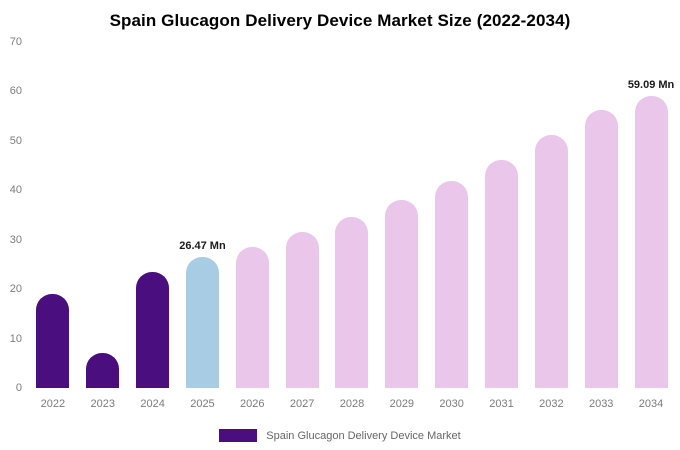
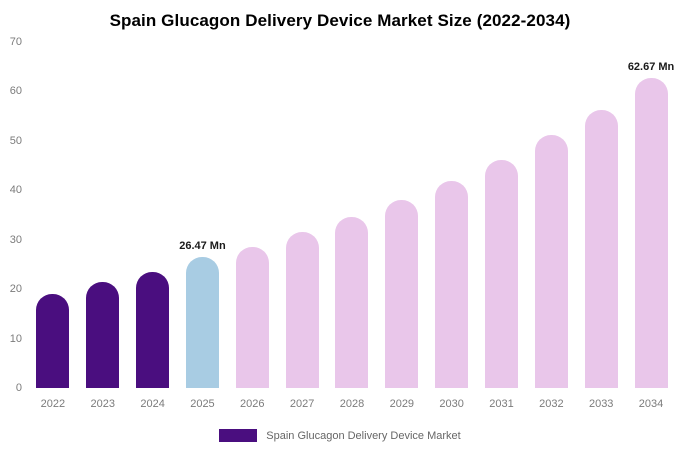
2023: 7 -> 21
2034: 59.09 -> 62.67
